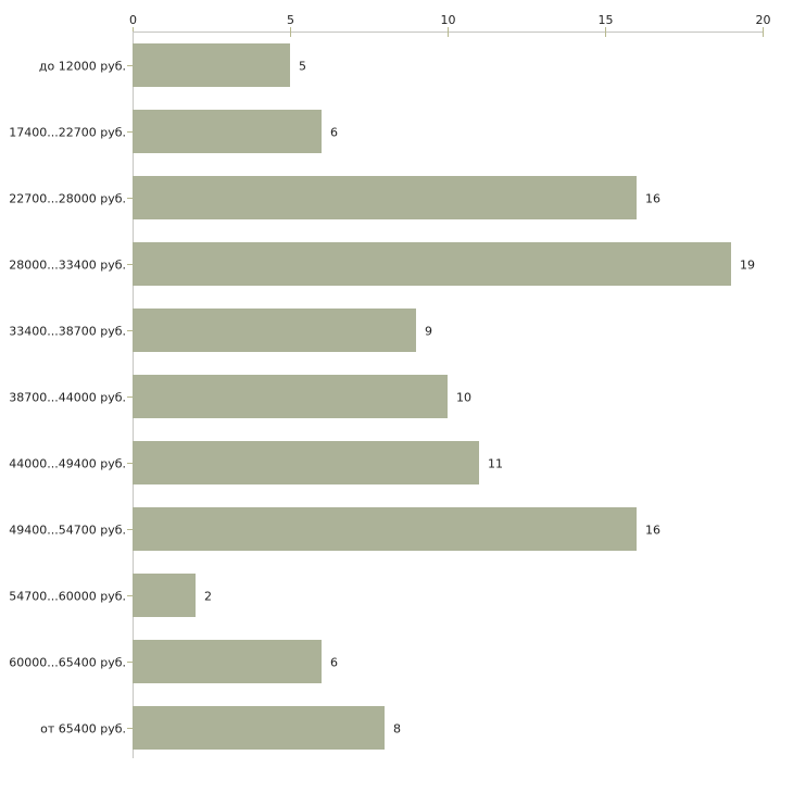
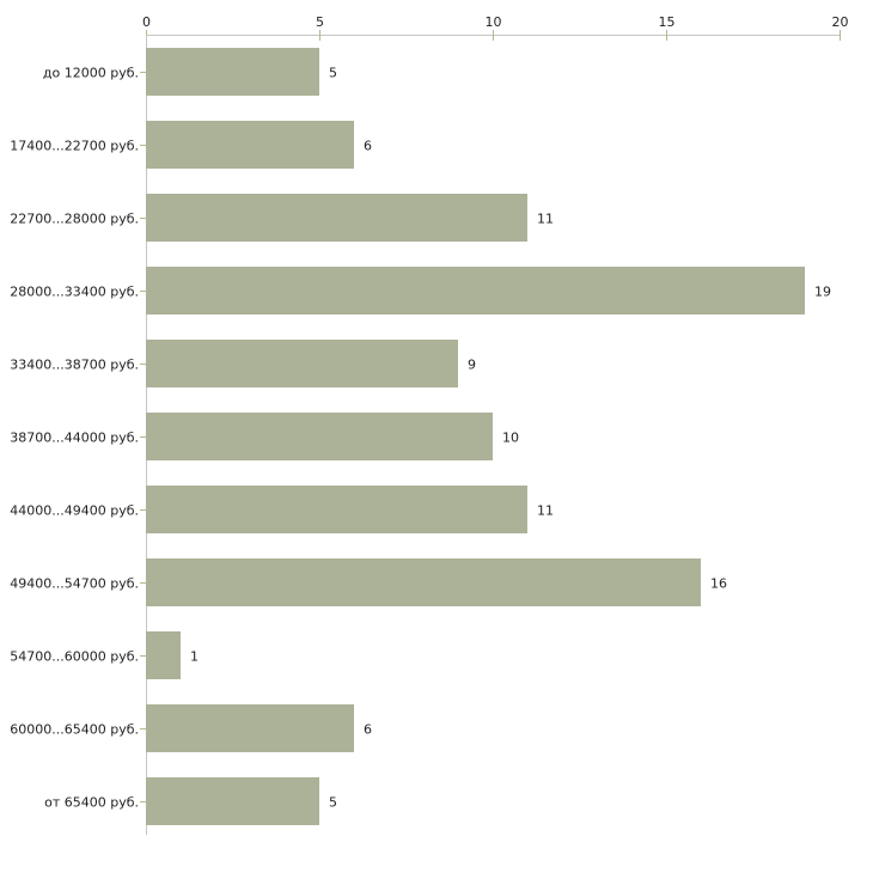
22700...28000 руб.: 16 -> 11
54700...60000 руб.: 2 -> 1
от 65400 руб.: 8 -> 5
